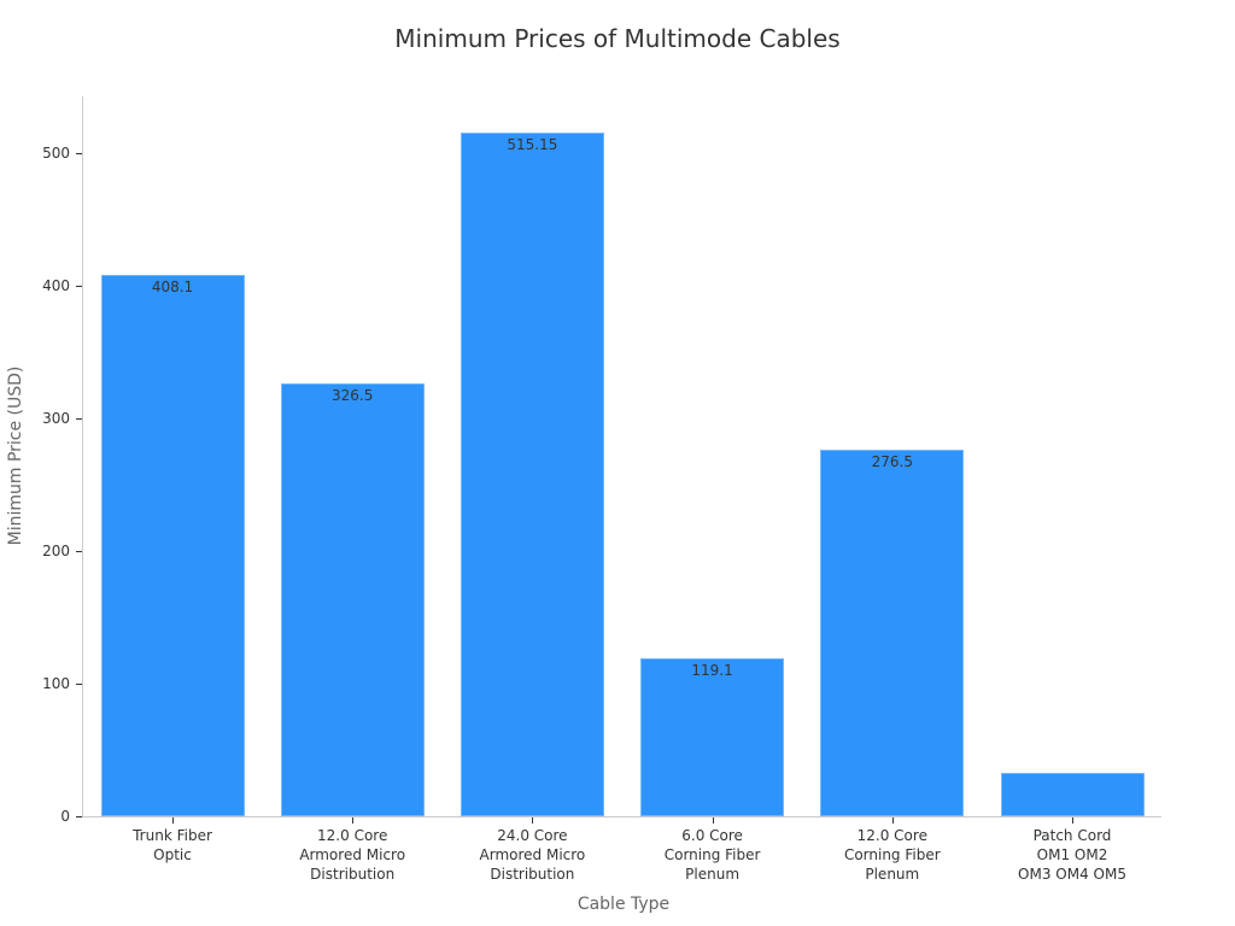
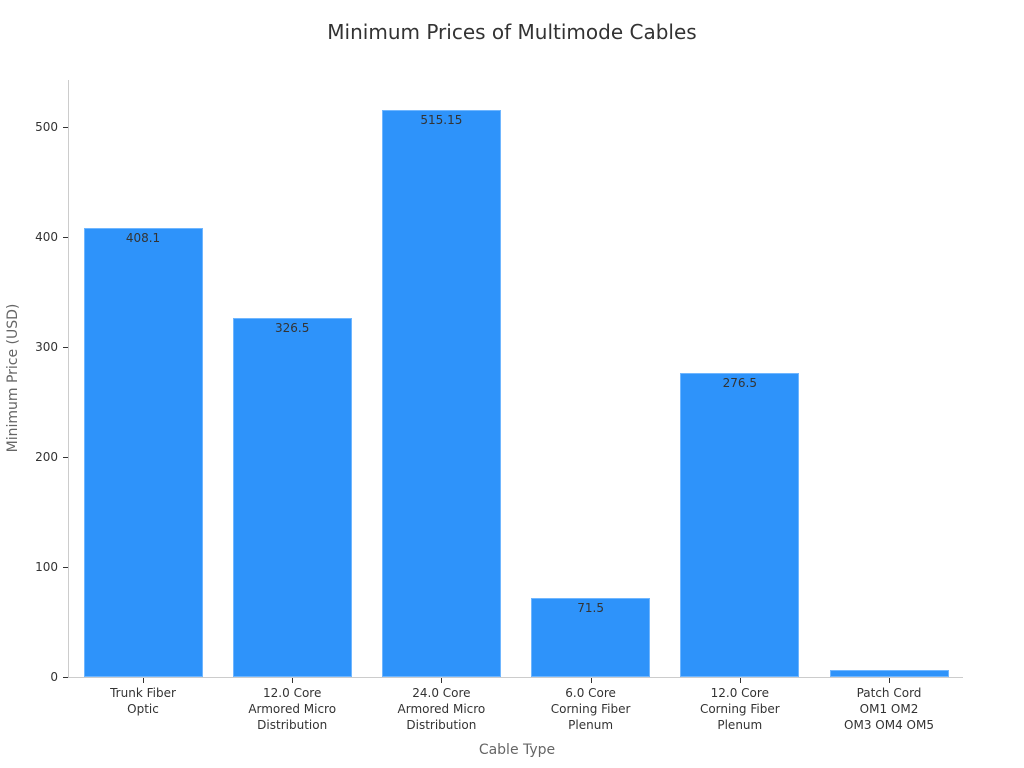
6.0 Core Corning Fiber Plenum: 119.1 -> 71.5
Patch Cord OM1 OM2 OM3 OM4 OM5: 33 -> 6
